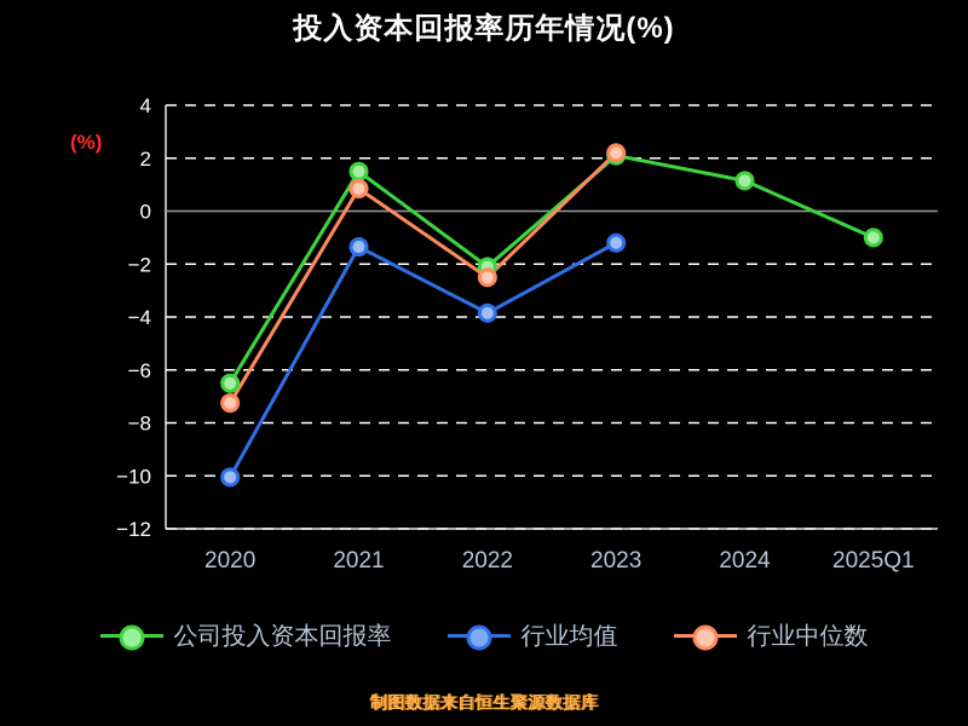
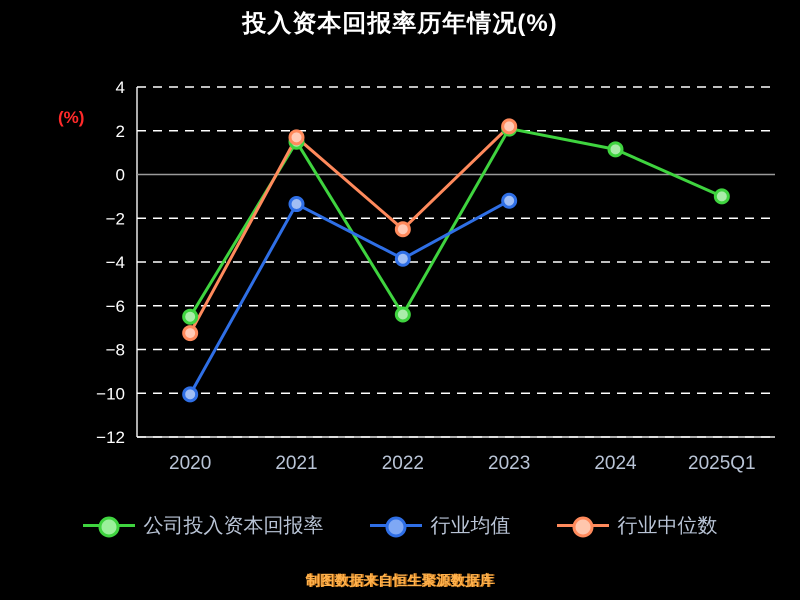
行业中位数/2021: 0.8 -> 1.7
公司投入资本回报率/2022: -2.1 -> -6.4
